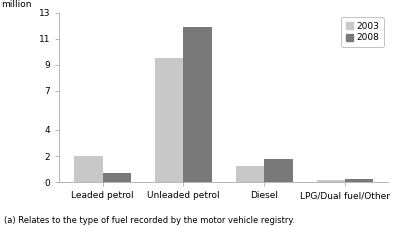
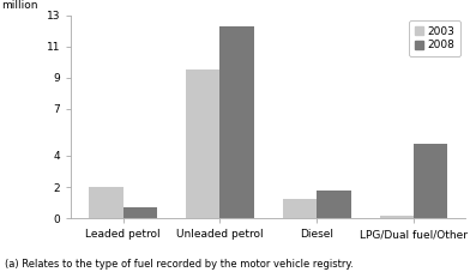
2008/Unleaded petrol: 11.9 -> 12.3
2008/LPG/Dual fuel/Other: 0.2 -> 4.8
